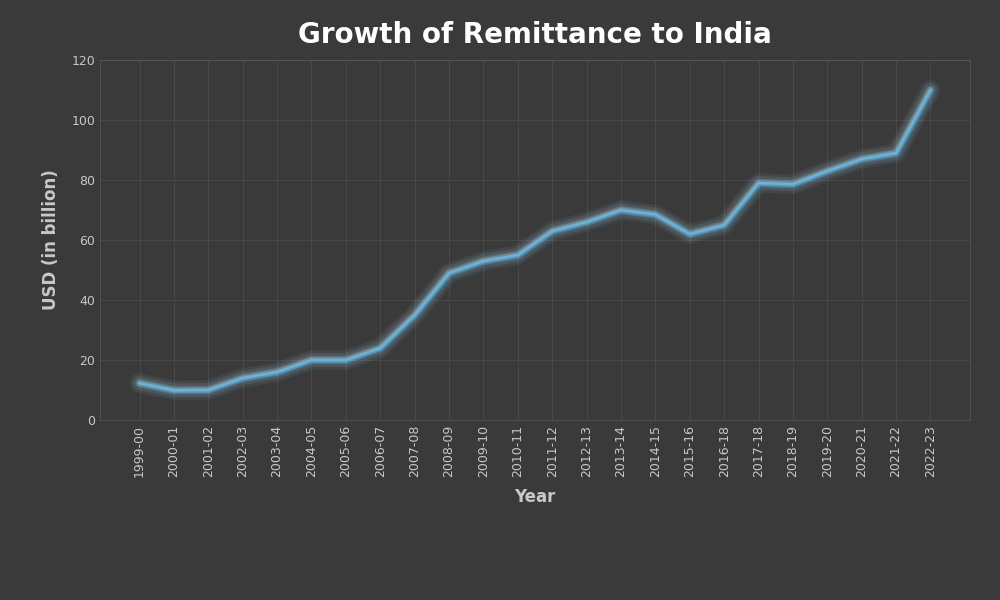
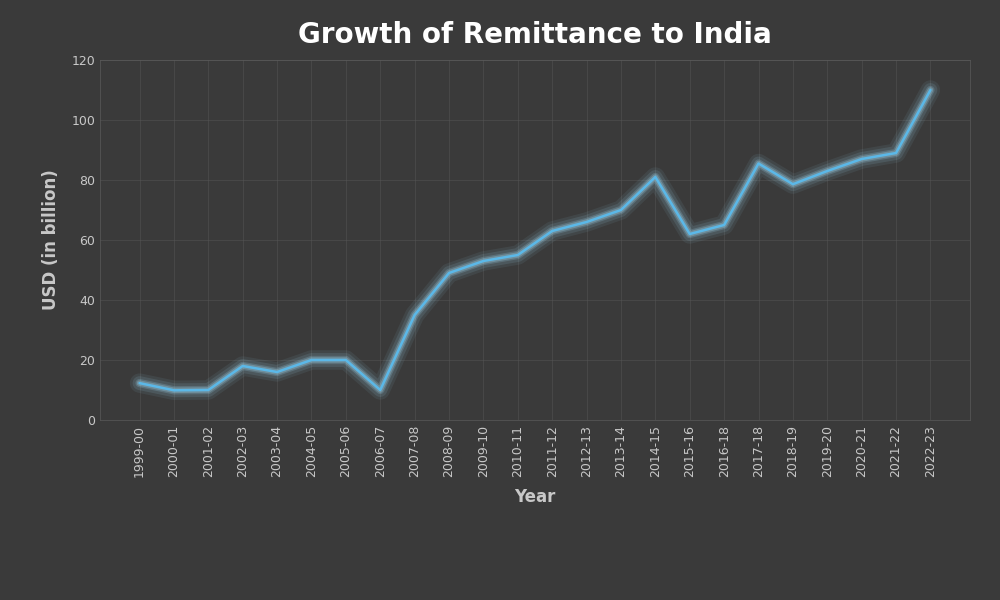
2002-03: 14.0 -> 18.0
2006-07: 24.0 -> 10.0
2014-15: 68.5 -> 81.0
2017-18: 79.0 -> 85.5
